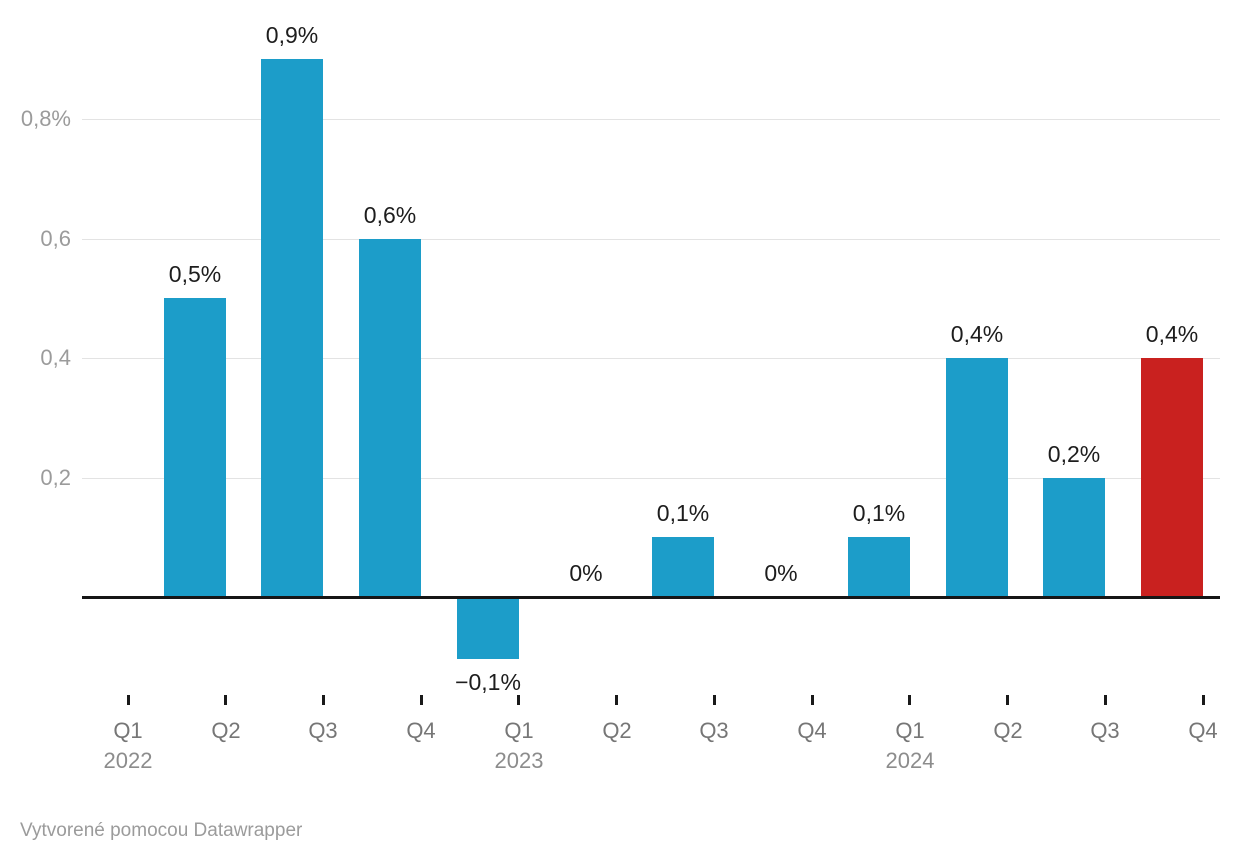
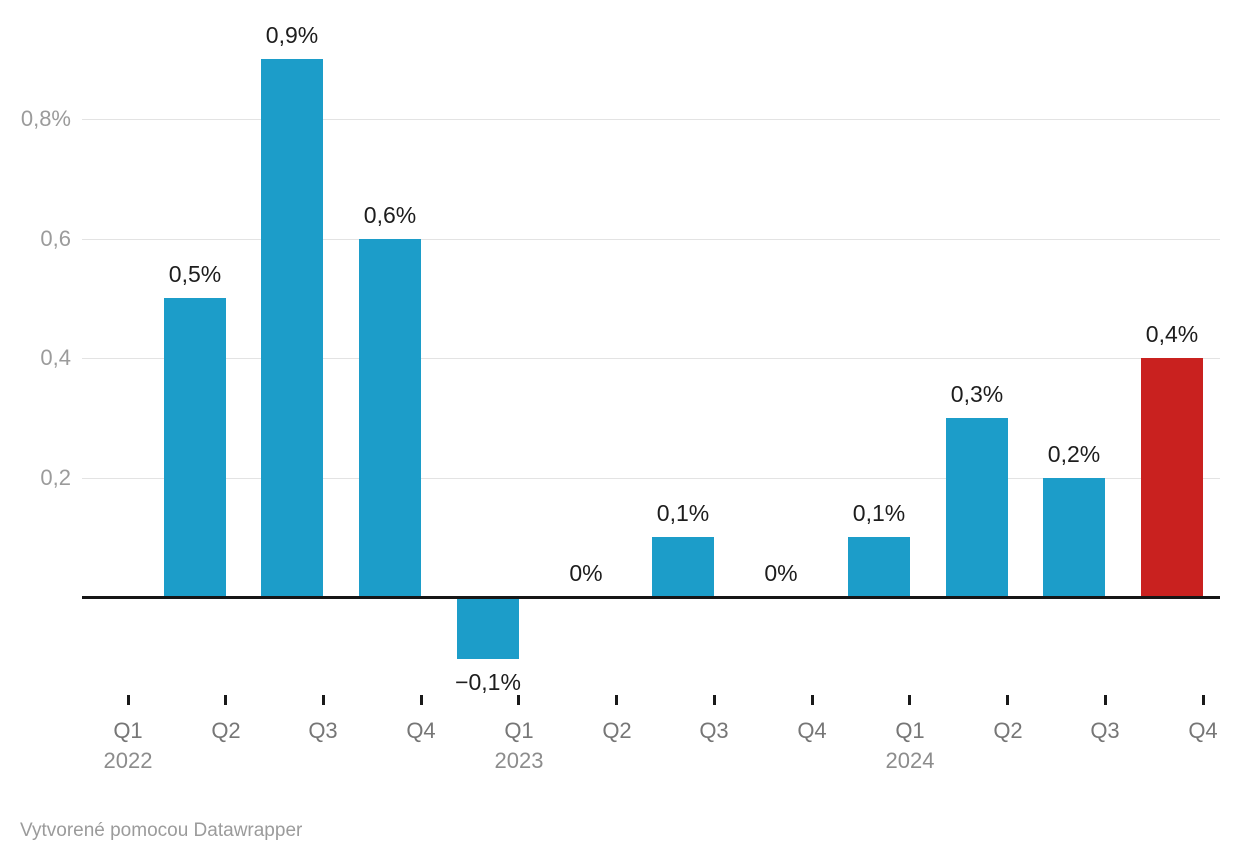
Q1 2024: 0,4% -> 0,3%
